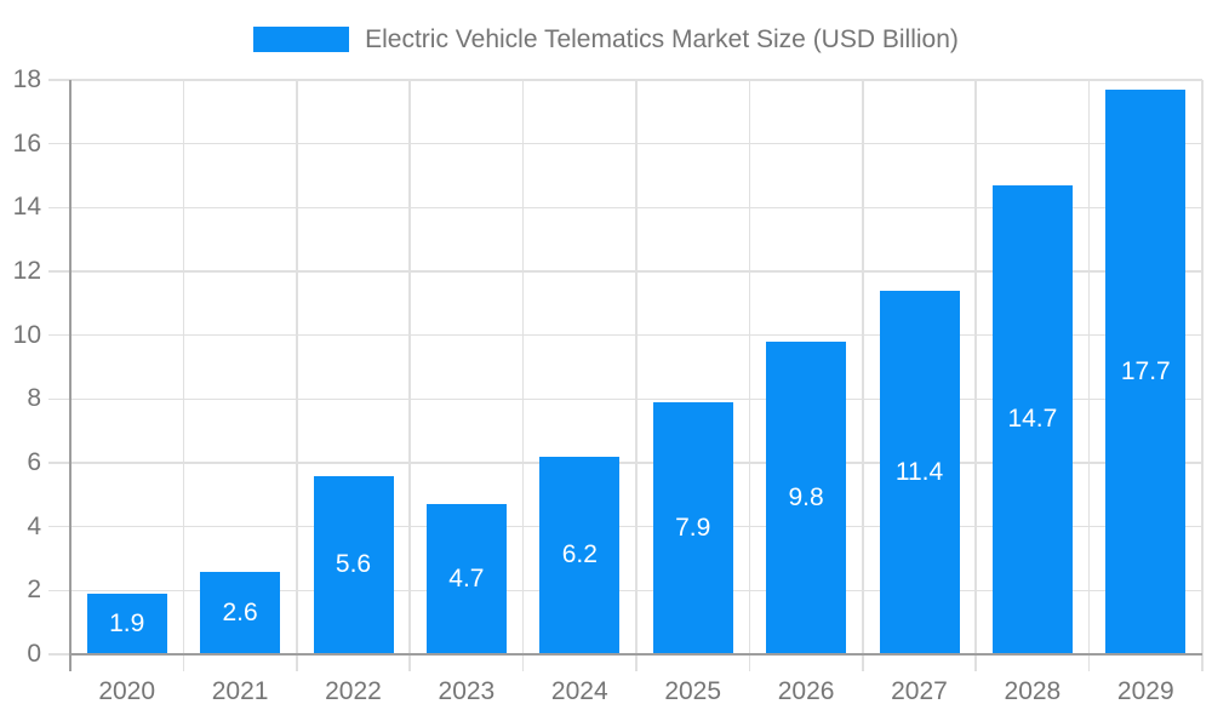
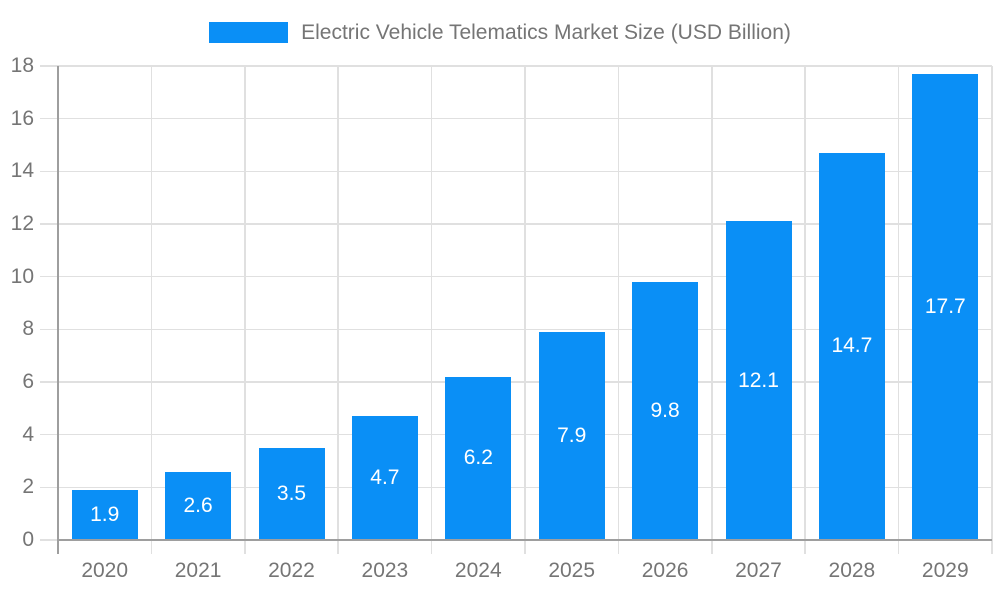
2022: 5.6 -> 3.5
2027: 11.4 -> 12.1
